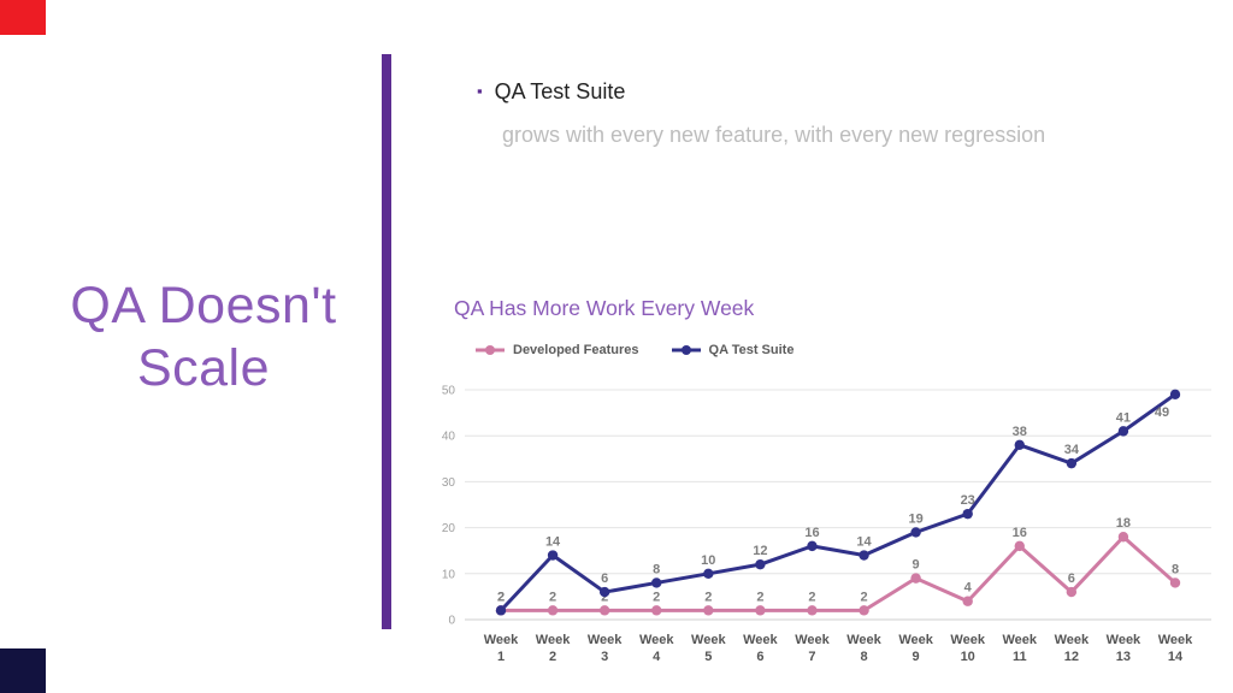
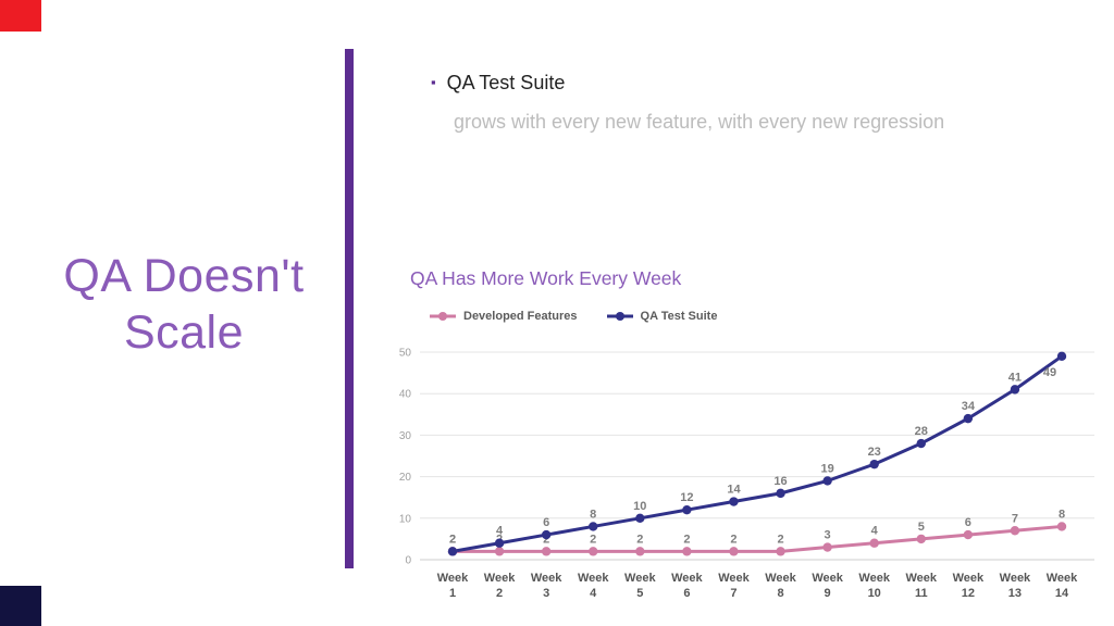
QA Test Suite/Week 2: 14 -> 4
QA Test Suite/Week 7: 16 -> 14
QA Test Suite/Week 8: 14 -> 16
Developed Features/Week 9: 9 -> 3
Developed Features/Week 11: 16 -> 5
QA Test Suite/Week 11: 38 -> 28
Developed Features/Week 13: 18 -> 7
